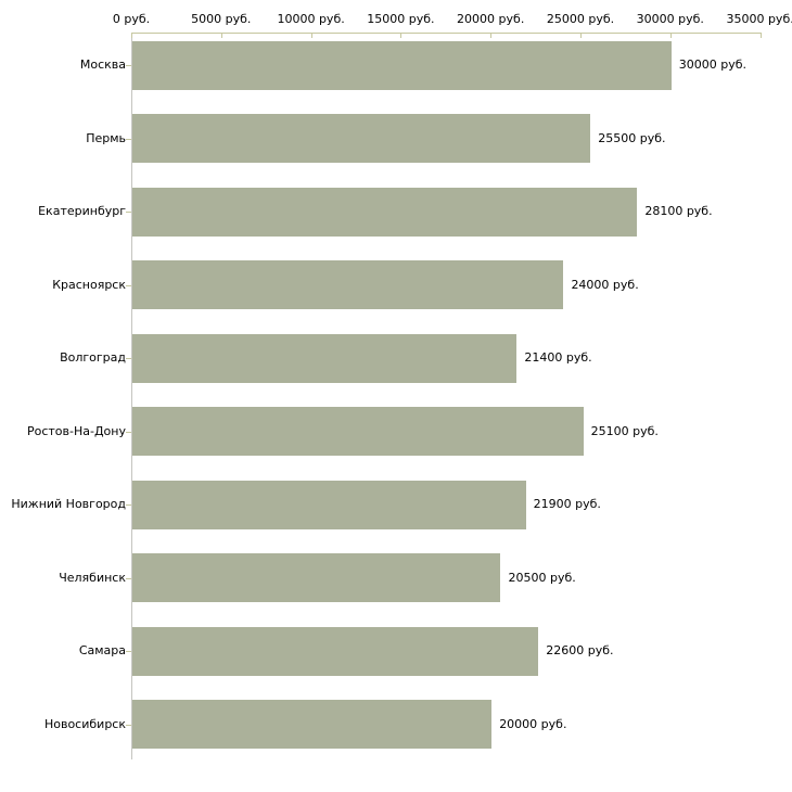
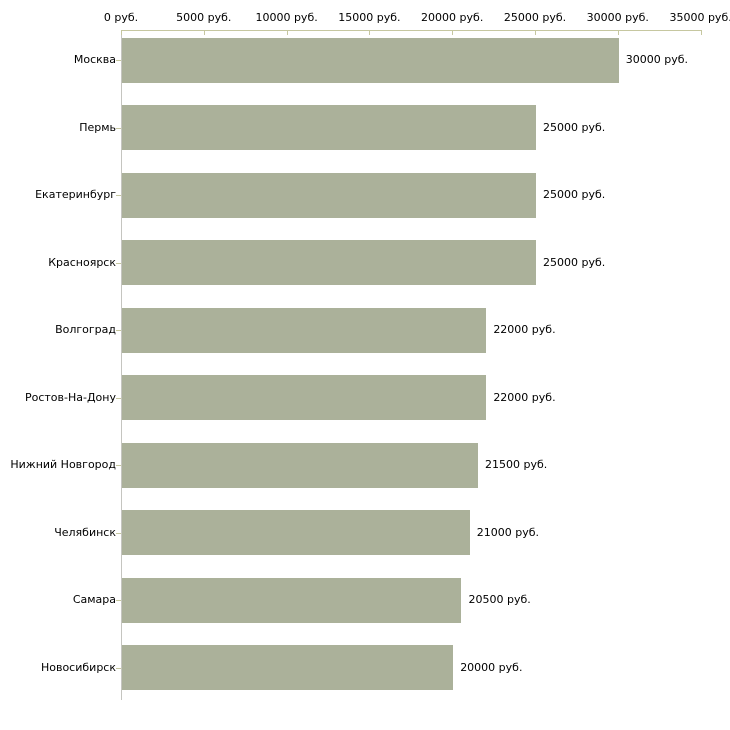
Пермь: 25500 -> 25000
Екатеринбург: 28100 -> 25000
Красноярск: 24000 -> 25000
Волгоград: 21400 -> 22000
Ростов-На-Дону: 25100 -> 22000
Нижний Новгород: 21900 -> 21500
Челябинск: 20500 -> 21000
Самара: 22600 -> 20500
